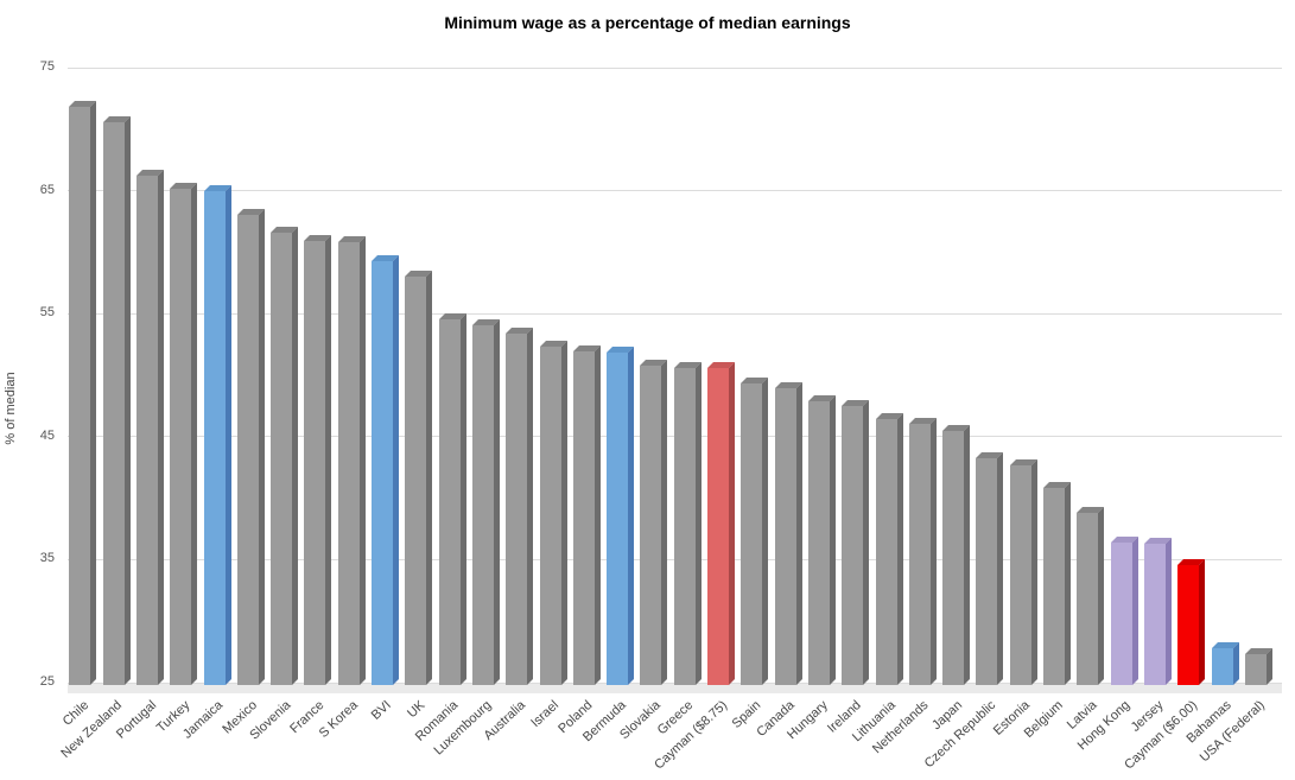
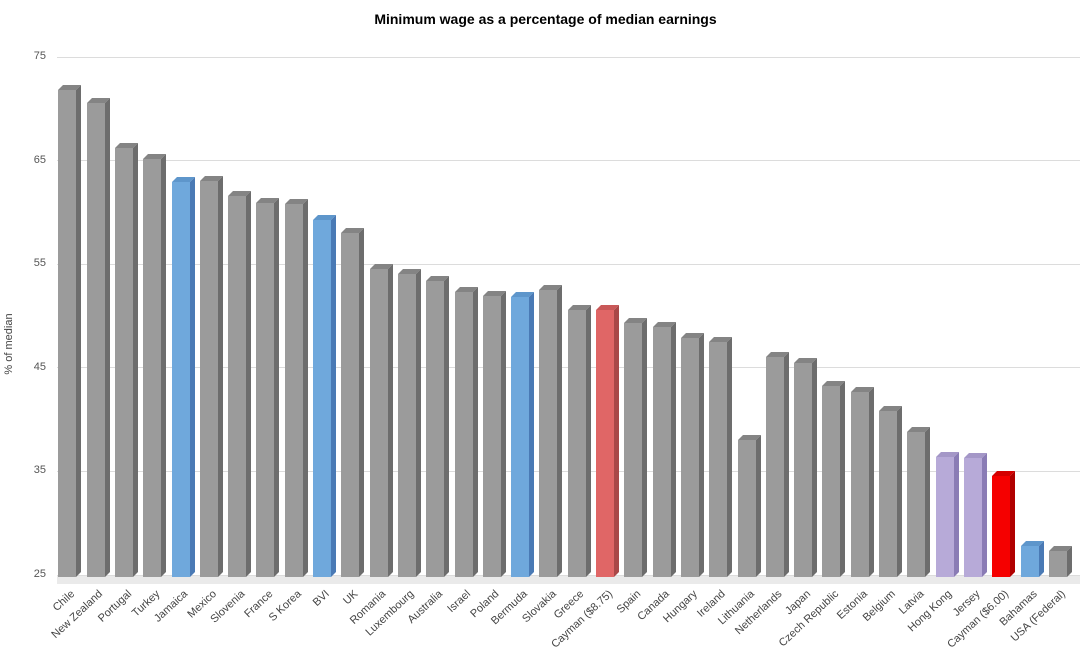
Jamaica: 65.0 -> 62.9
Slovakia: 50.8 -> 52.5
Lithuania: 46.4 -> 38.0
